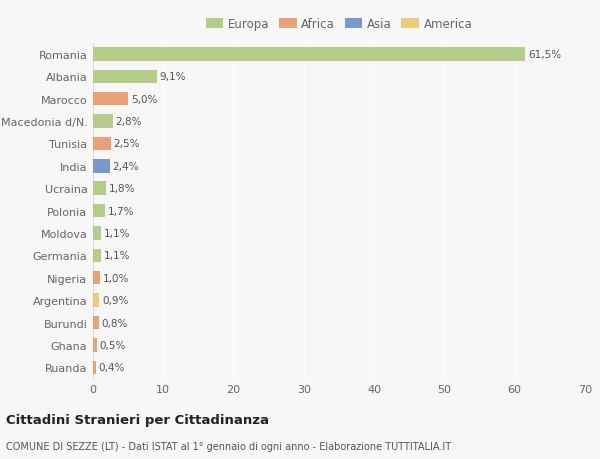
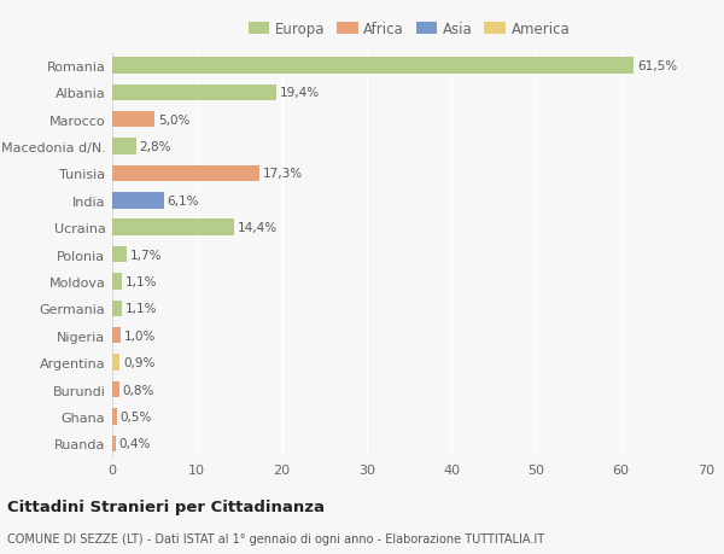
Albania: 9,1% -> 19,4%
Tunisia: 2,5% -> 17,3%
India: 2,4% -> 6,1%
Ucraina: 1,8% -> 14,4%
